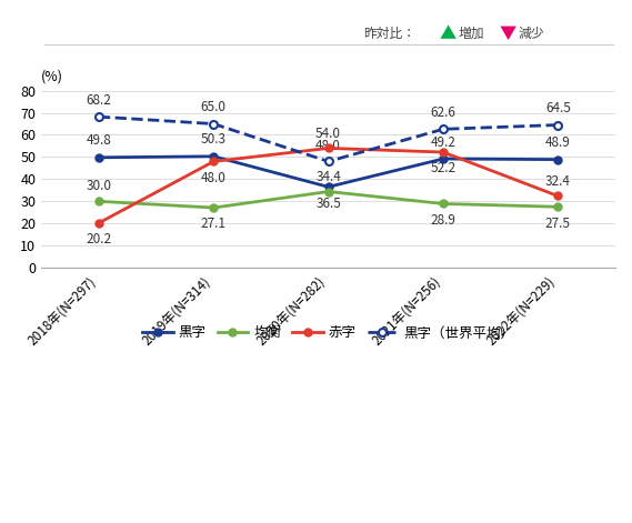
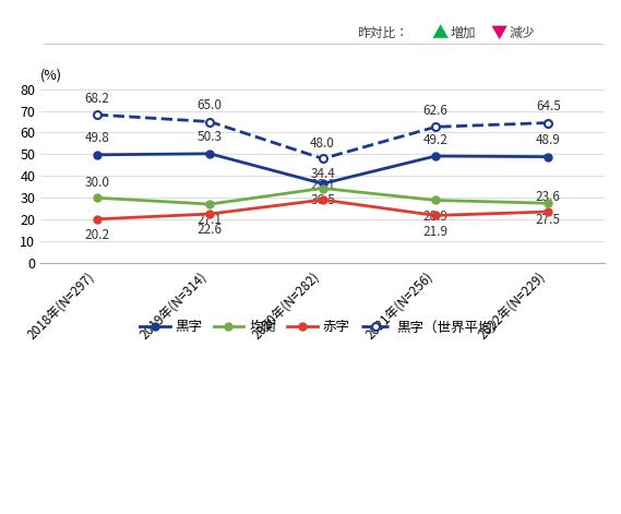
赤字/2019年(N=314): 48 -> 23
赤字/2020年(N=282): 54 -> 29
赤字/2021年(N=256): 52.2 -> 21.9
赤字/2022年(N=229): 32.4 -> 23.6
